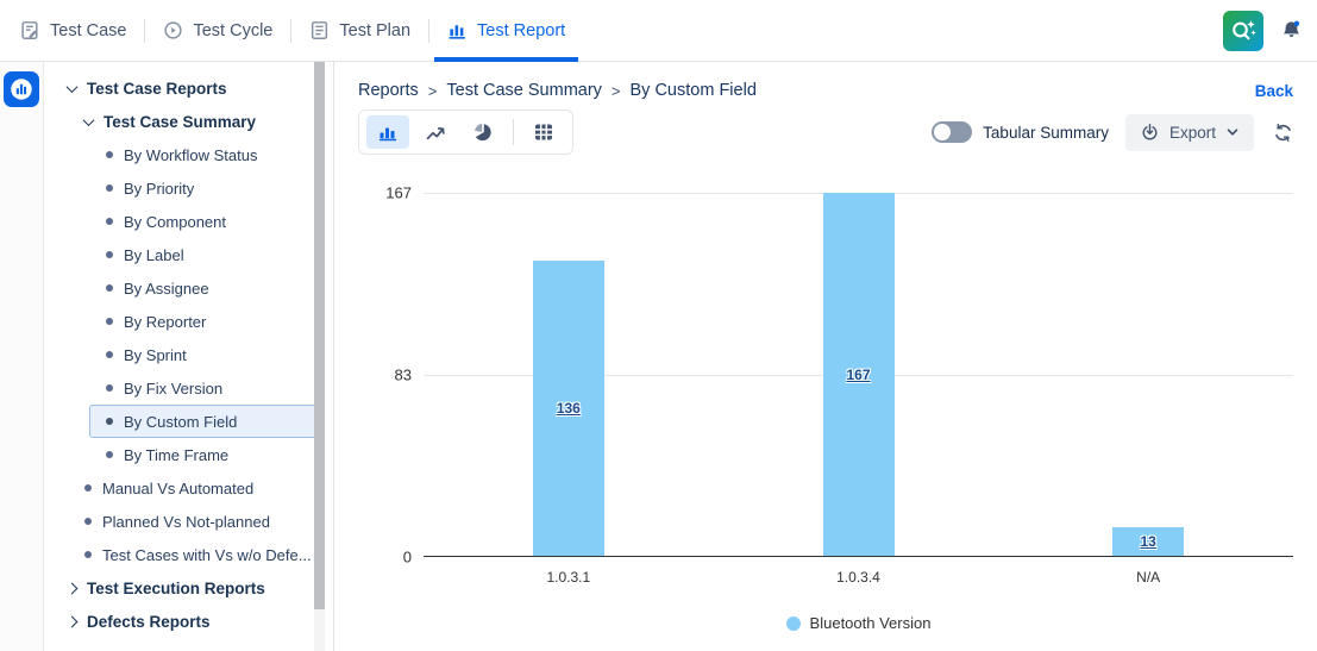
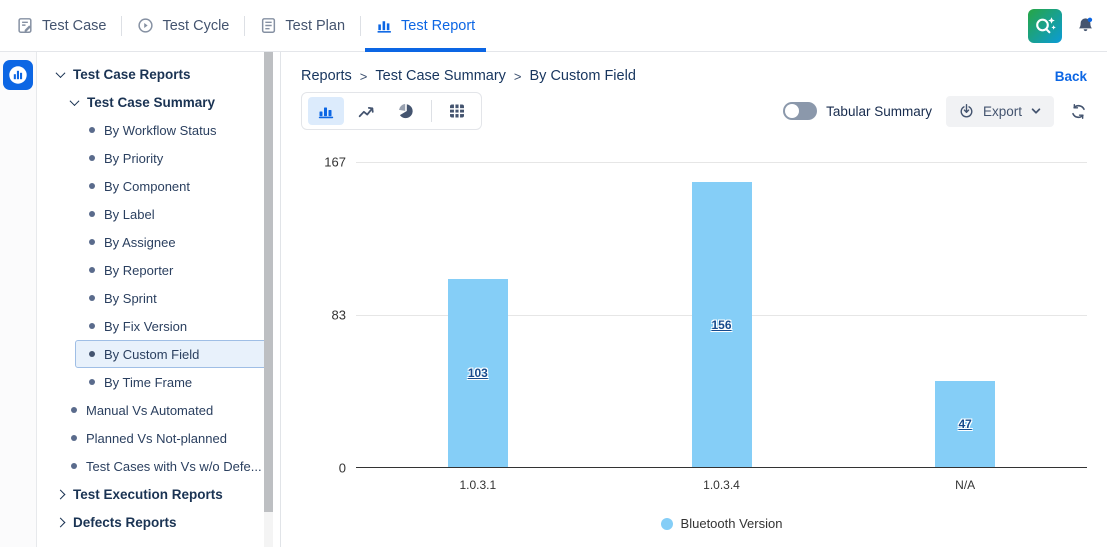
1.0.3.1: 136 -> 103
1.0.3.4: 167 -> 156
N/A: 13 -> 47
